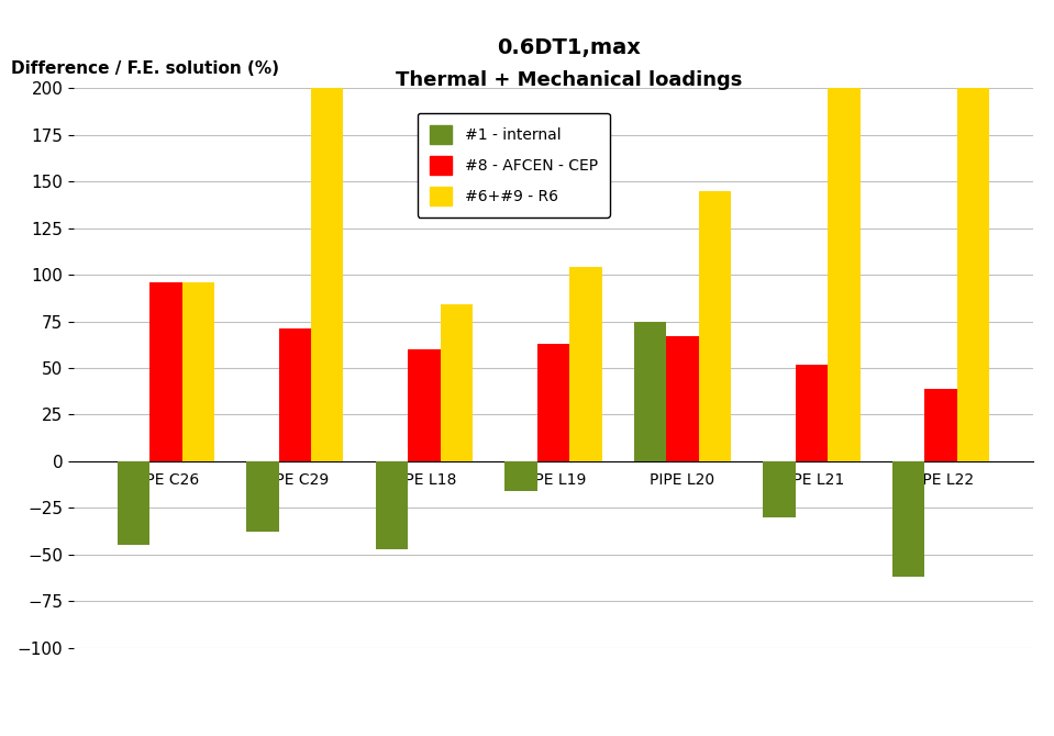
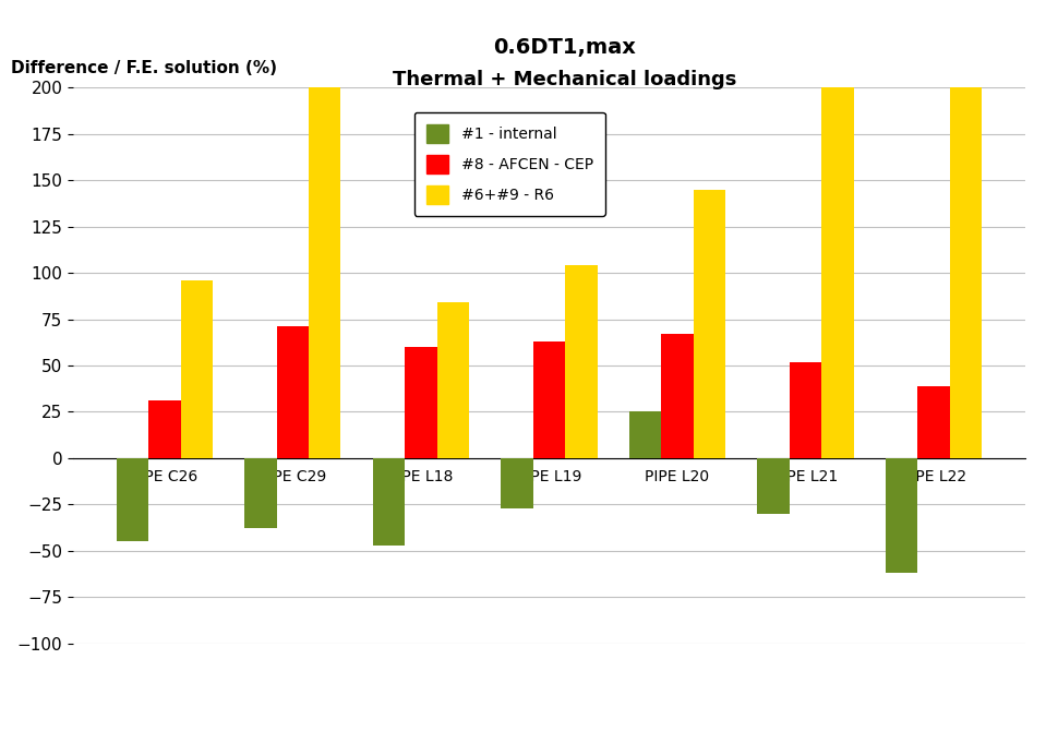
#8 - AFCEN - CEP/PIPE C26: 96 -> 31
#1 - internal/PIPE L19: -16 -> -27
#1 - internal/PIPE L20: 75 -> 25
